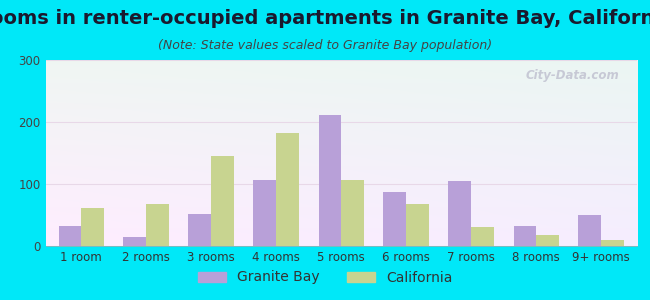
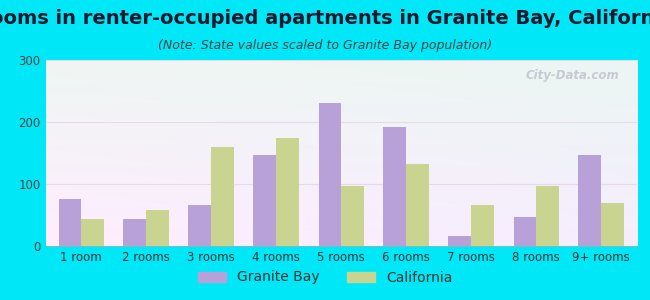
Granite Bay/1 room: 33 -> 76
California/1 room: 62 -> 44
Granite Bay/2 rooms: 15 -> 44
California/2 rooms: 67 -> 58
Granite Bay/3 rooms: 52 -> 66
California/3 rooms: 145 -> 160
Granite Bay/4 rooms: 107 -> 146
California/4 rooms: 183 -> 174
Granite Bay/5 rooms: 212 -> 230
California/5 rooms: 107 -> 96
Granite Bay/6 rooms: 87 -> 192
California/6 rooms: 67 -> 132
Granite Bay/7 rooms: 105 -> 16
California/7 rooms: 30 -> 66
Granite Bay/8 rooms: 32 -> 46
California/8 rooms: 18 -> 96
Granite Bay/9+ rooms: 50 -> 146
California/9+ rooms: 10 -> 70
